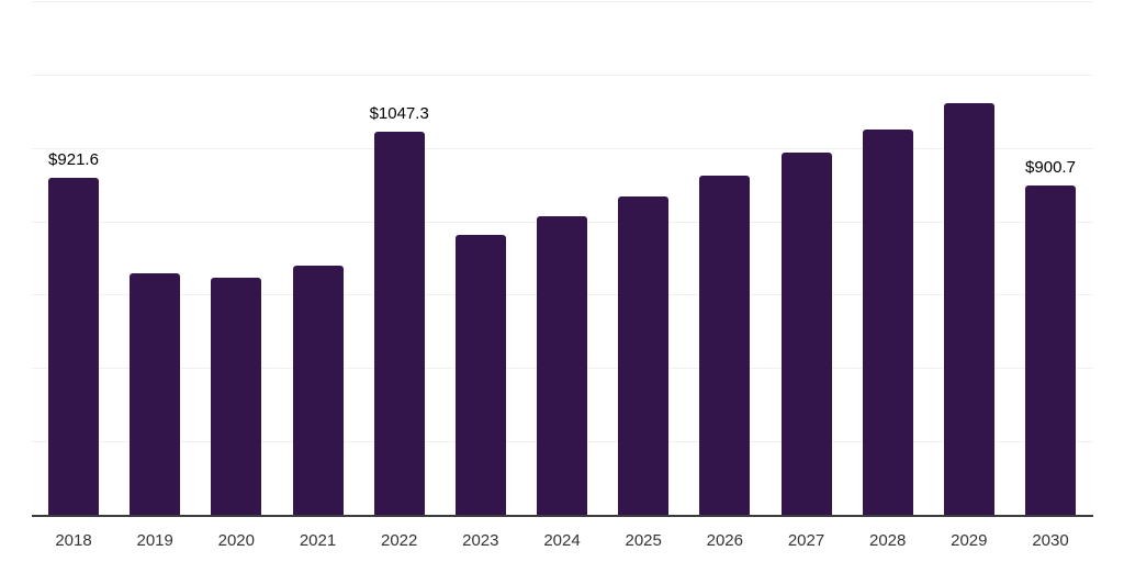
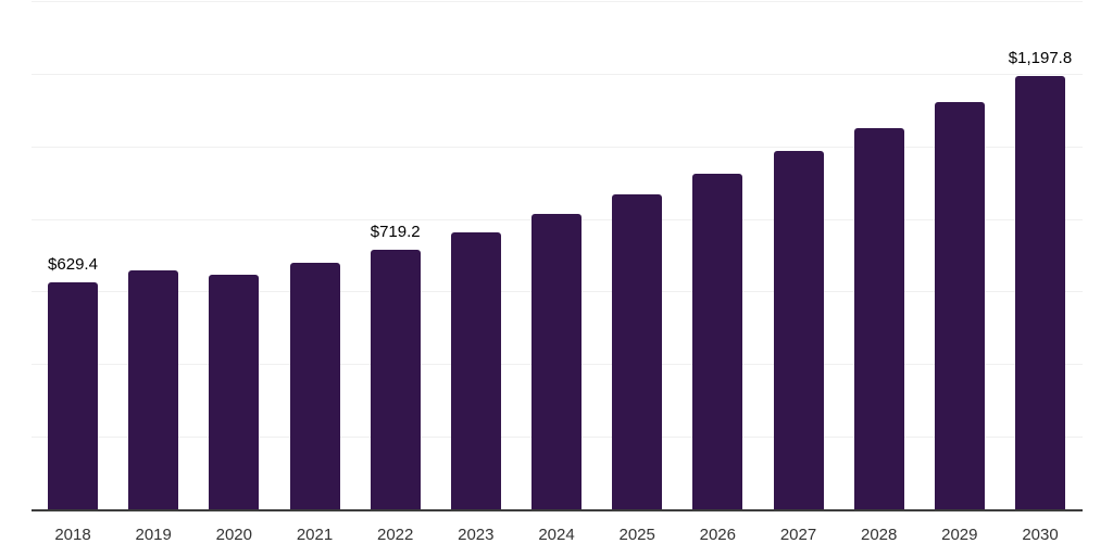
2018: $921.6 -> $629.4
2022: $1047.3 -> $719.2
2030: $900.7 -> $1,197.8
